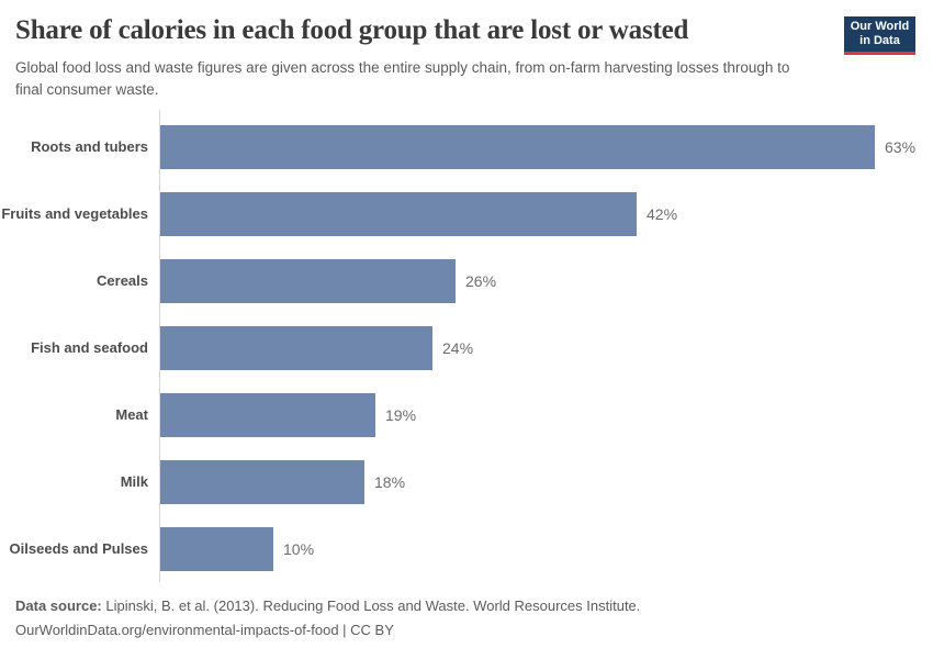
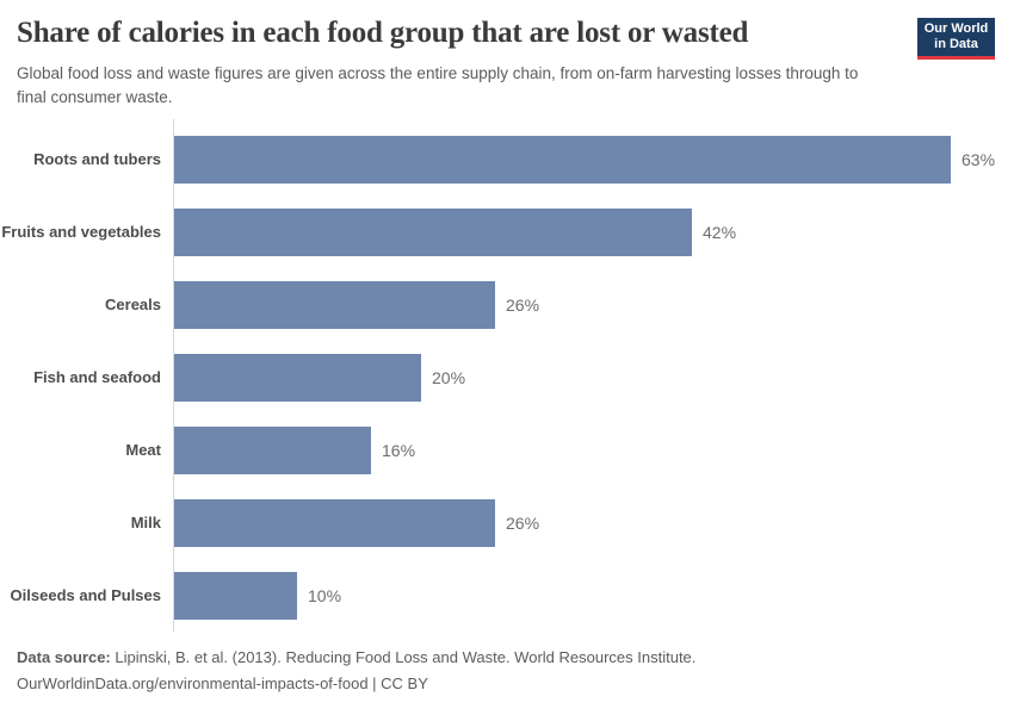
Fish and seafood: 24% -> 20%
Meat: 19% -> 16%
Milk: 18% -> 26%
